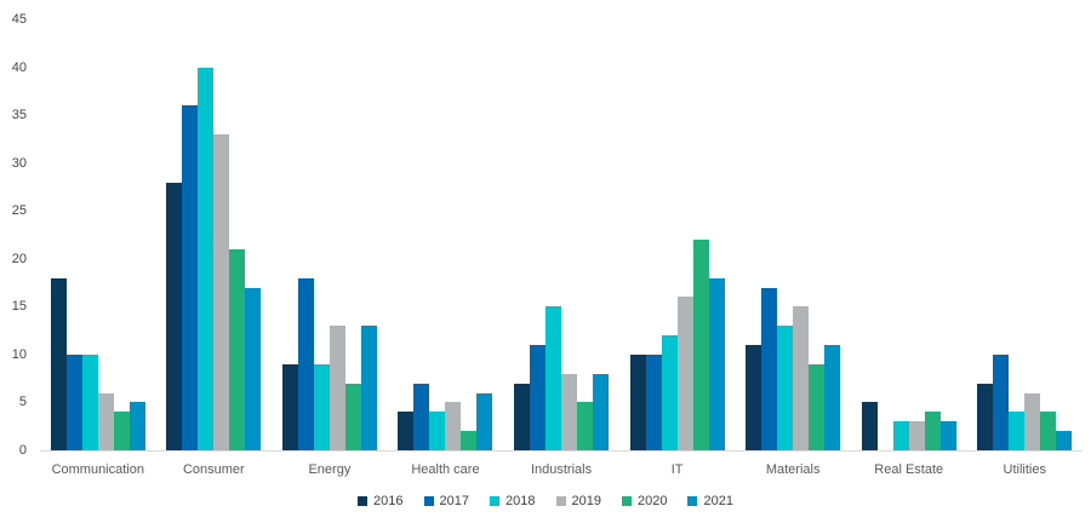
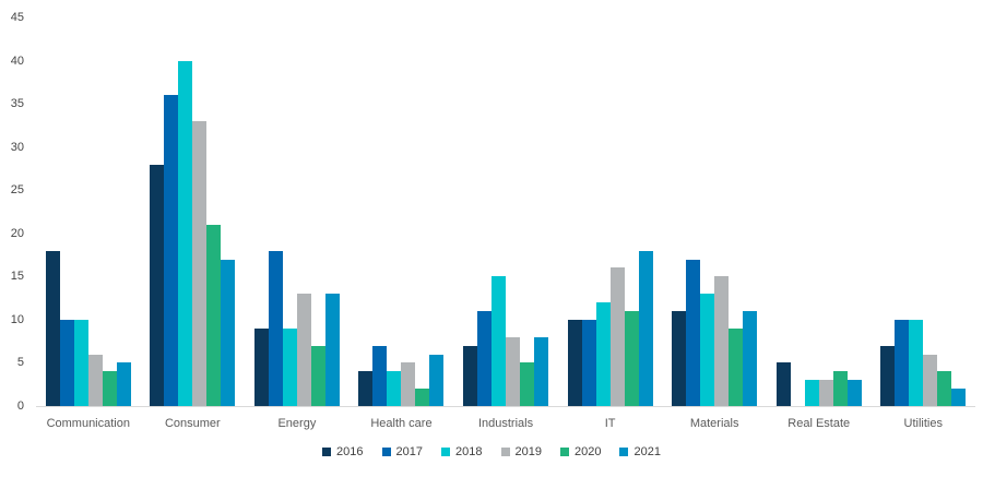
2020/IT: 22 -> 11
2018/Utilities: 4 -> 10
